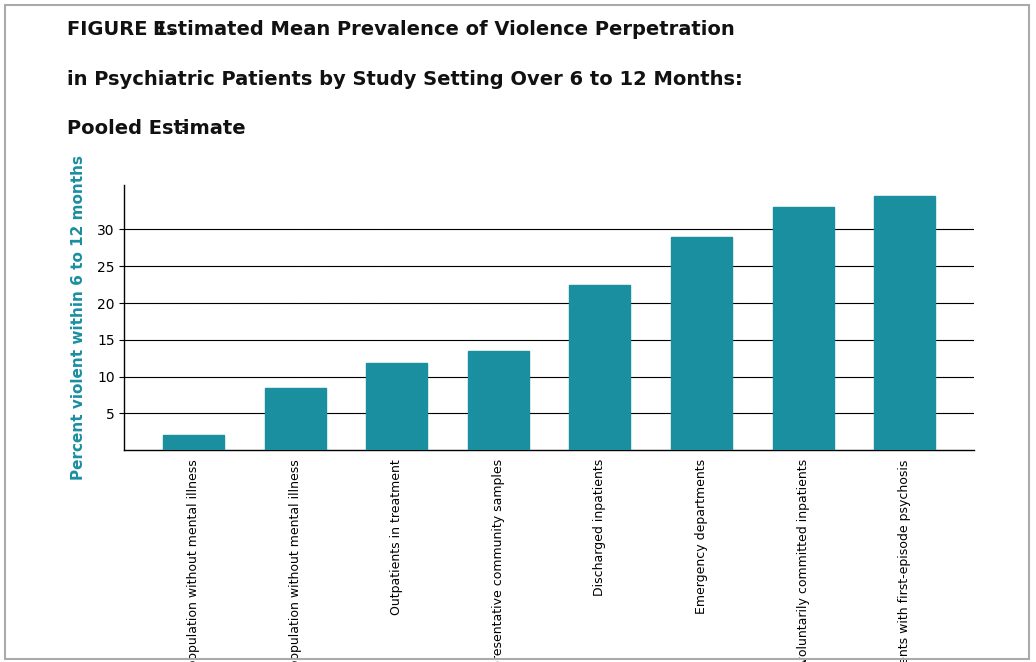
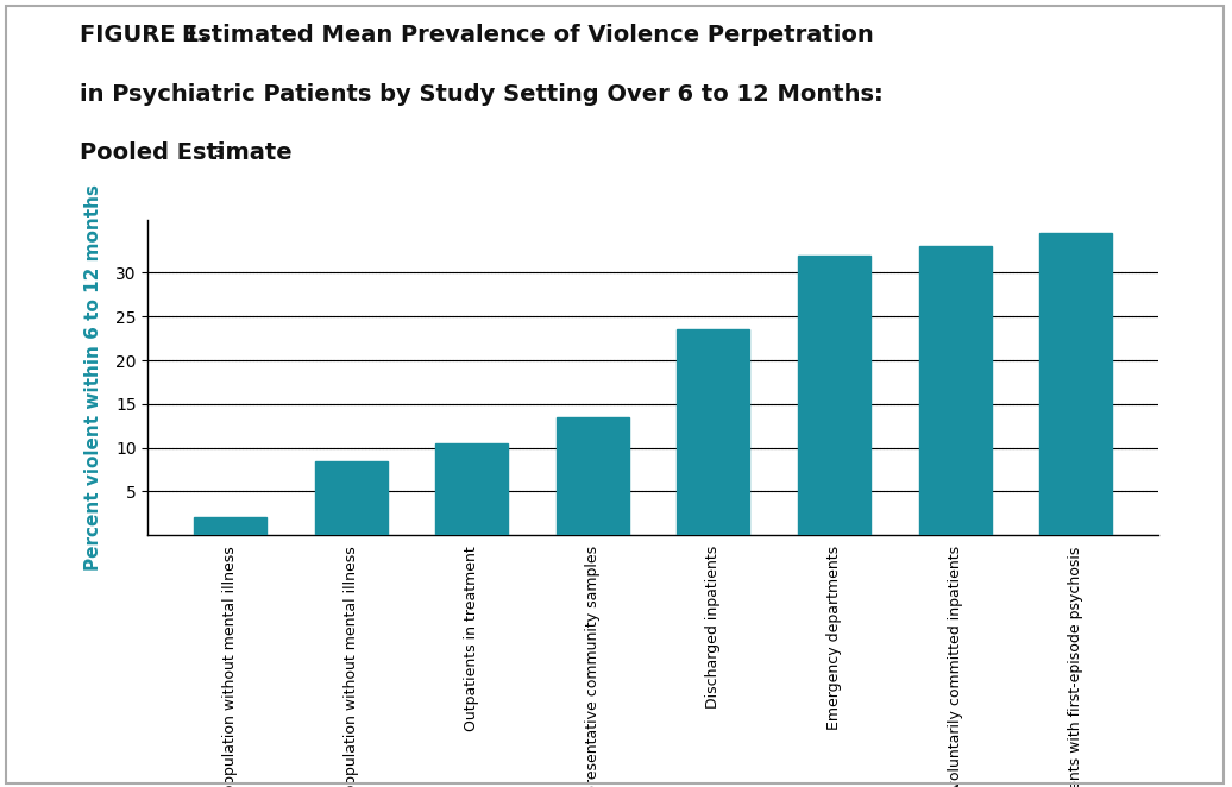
Outpatients in treatment: 11.8 -> 10.5
Discharged inpatients: 22.4 -> 23.5
Emergency departments: 29.0 -> 32.0
